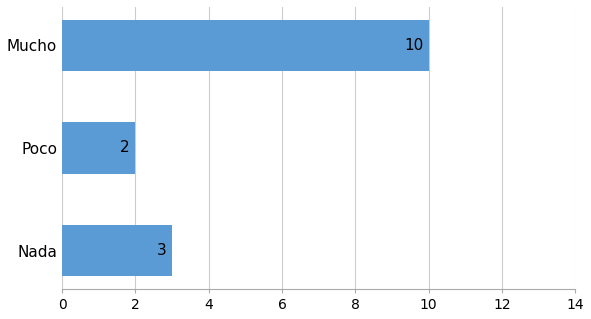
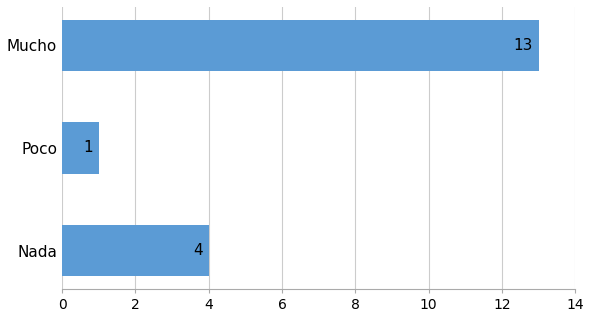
Mucho: 10 -> 13
Poco: 2 -> 1
Nada: 3 -> 4
